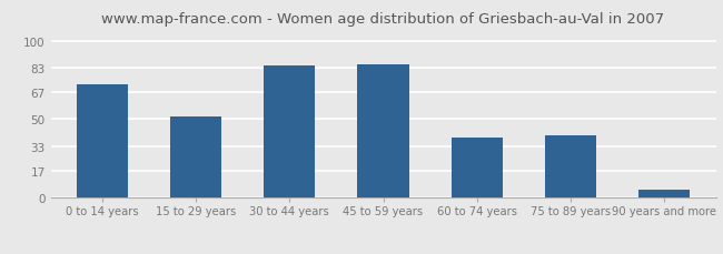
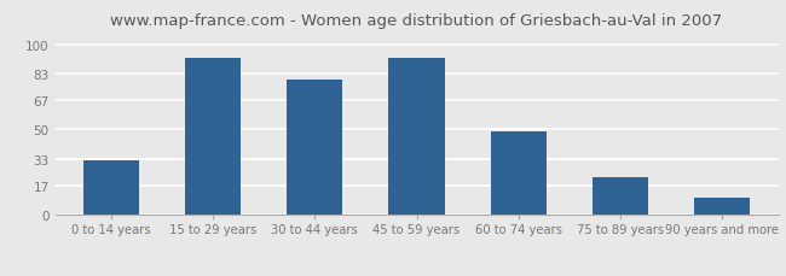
0 to 14 years: 72 -> 32
15 to 29 years: 52 -> 92
30 to 44 years: 84 -> 79
45 to 59 years: 85 -> 92
60 to 74 years: 38 -> 49
75 to 89 years: 40 -> 22
90 years and more: 5 -> 10
